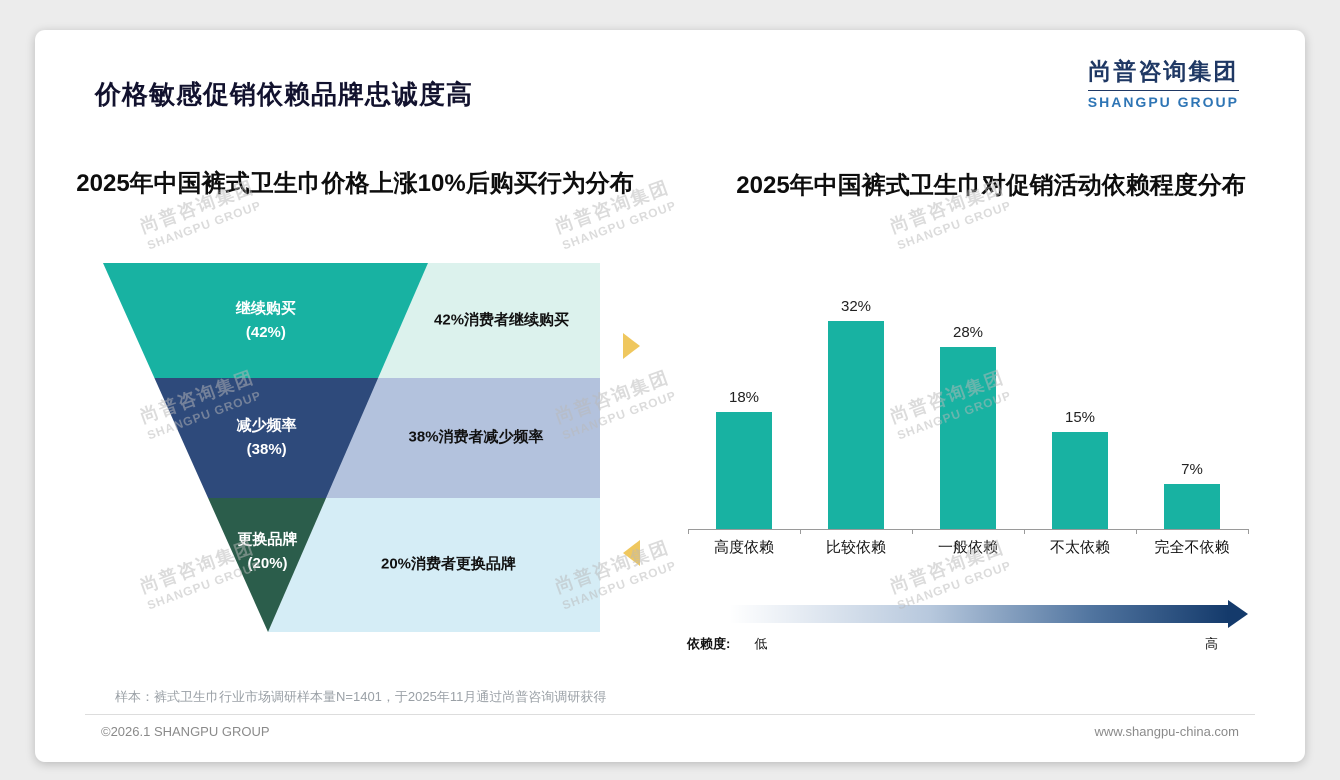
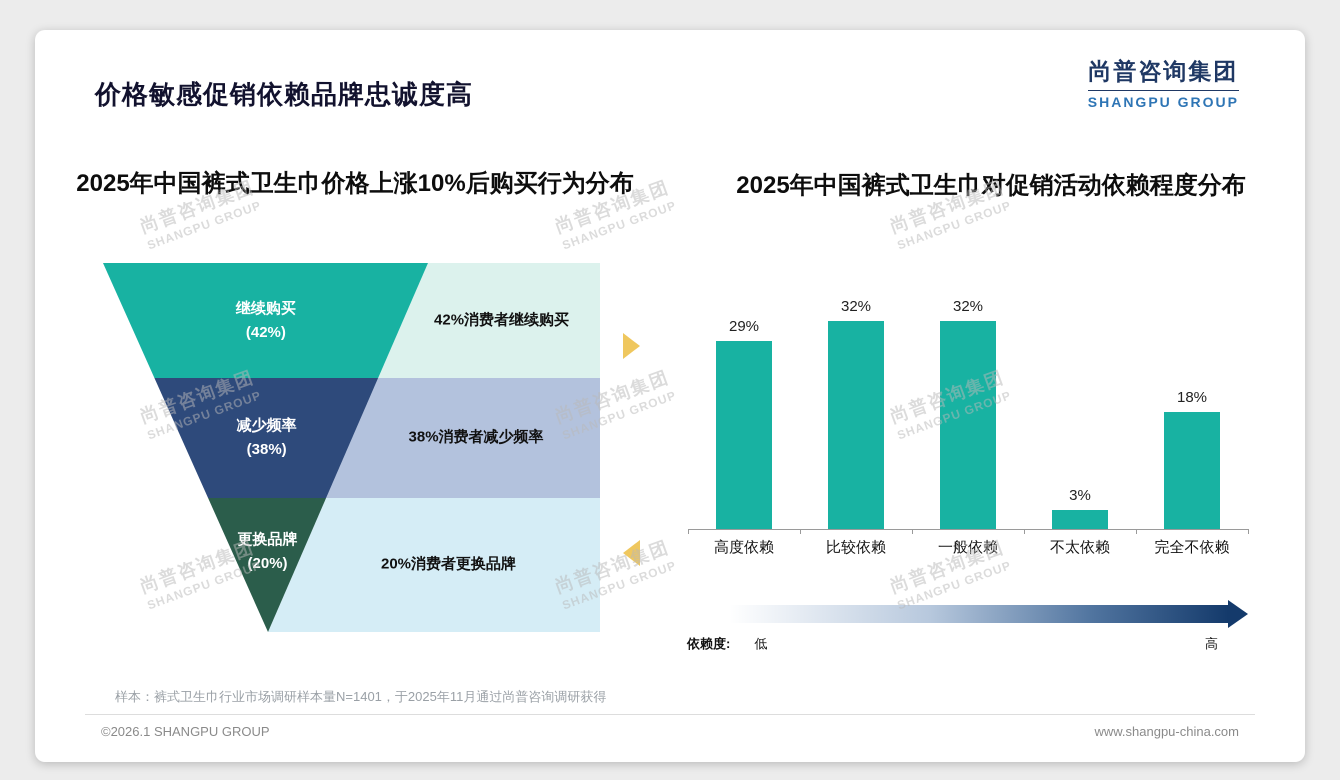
2025年中国裤式卫生巾对促销活动依赖程度分布/高度依赖: 18% -> 29%
2025年中国裤式卫生巾对促销活动依赖程度分布/一般依赖: 28% -> 32%
2025年中国裤式卫生巾对促销活动依赖程度分布/不太依赖: 15% -> 3%
2025年中国裤式卫生巾对促销活动依赖程度分布/完全不依赖: 7% -> 18%
